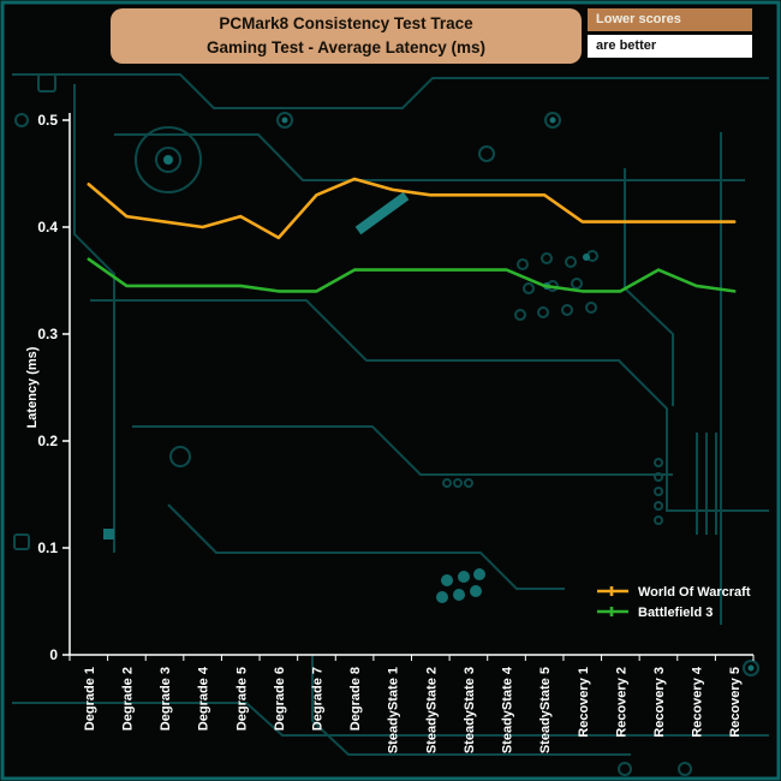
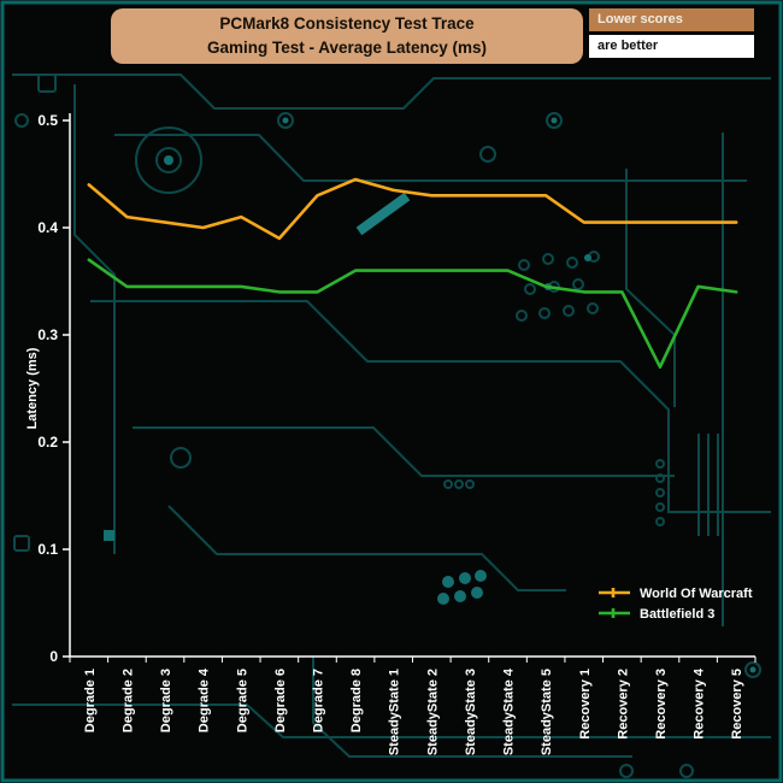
Battlefield 3/Recovery 3: 0.36 -> 0.27
